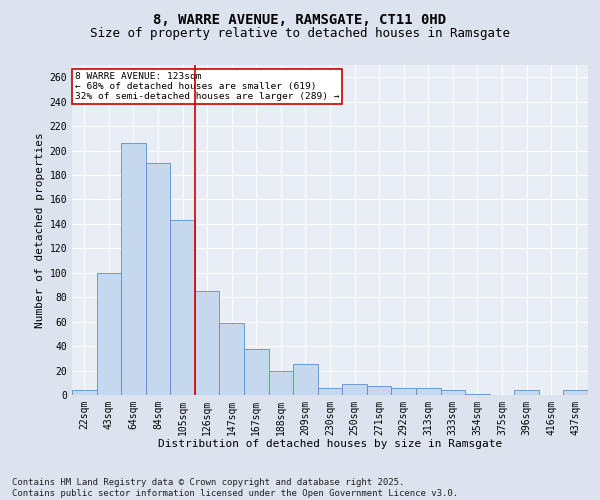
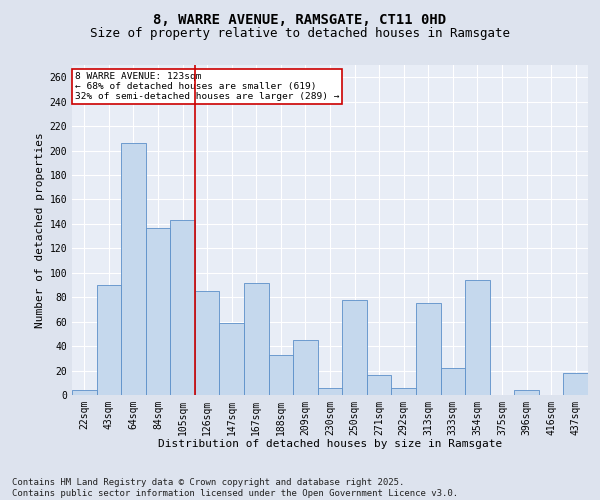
43sqm: 100 -> 90
84sqm: 190 -> 137
167sqm: 38 -> 92
188sqm: 20 -> 33
209sqm: 25 -> 45
250sqm: 9 -> 78
271sqm: 7 -> 16
313sqm: 6 -> 75
333sqm: 4 -> 22
354sqm: 1 -> 94
437sqm: 4 -> 18
